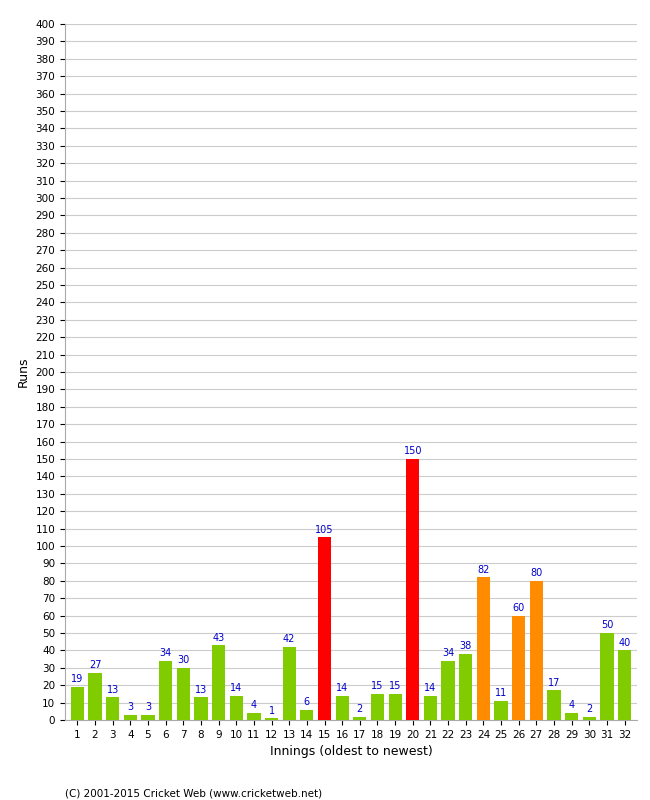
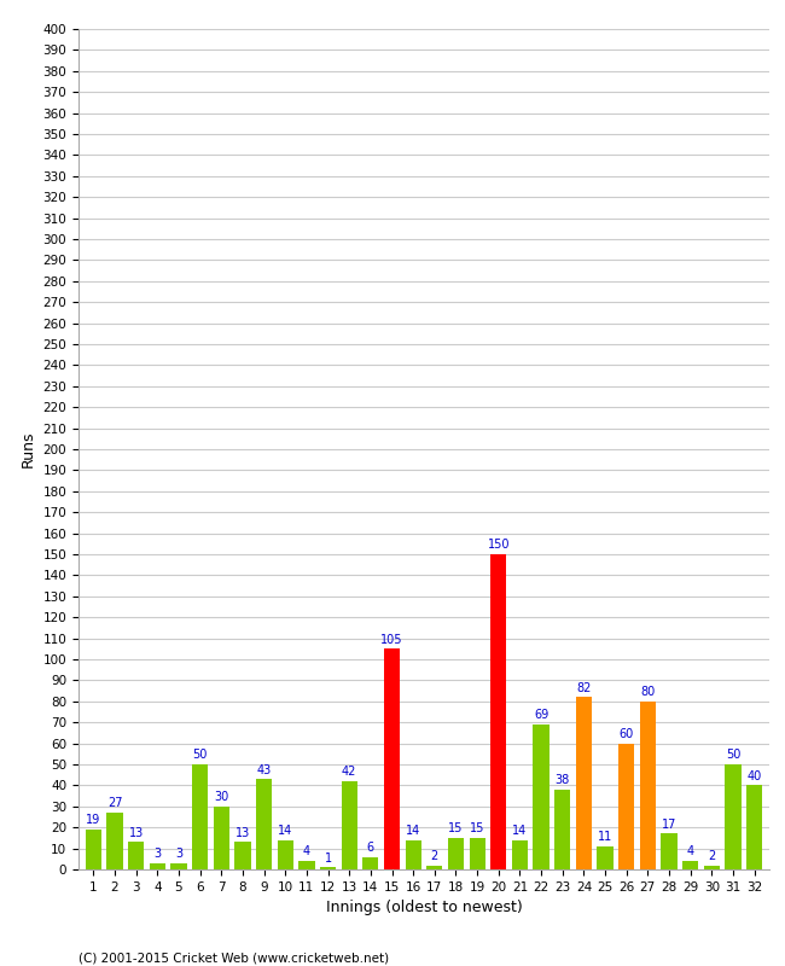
6: 34 -> 50
22: 34 -> 69
